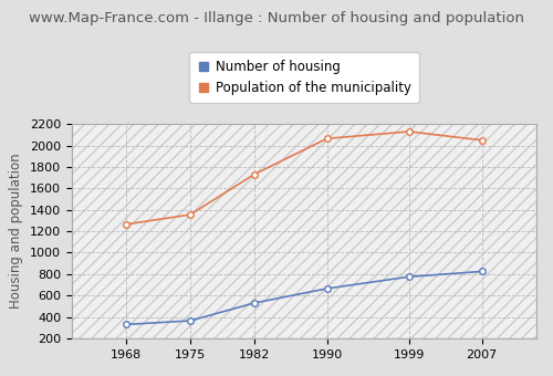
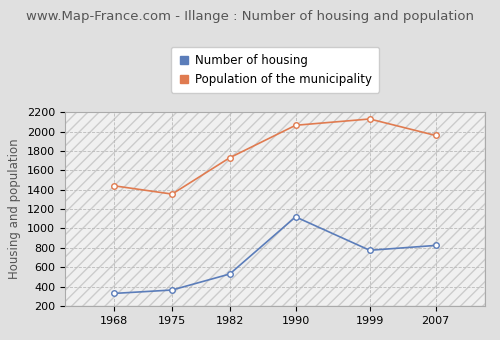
Population of the municipality/1968: 1260 -> 1440
Number of housing/1990: 660 -> 1120
Population of the municipality/2007: 2050 -> 1960
